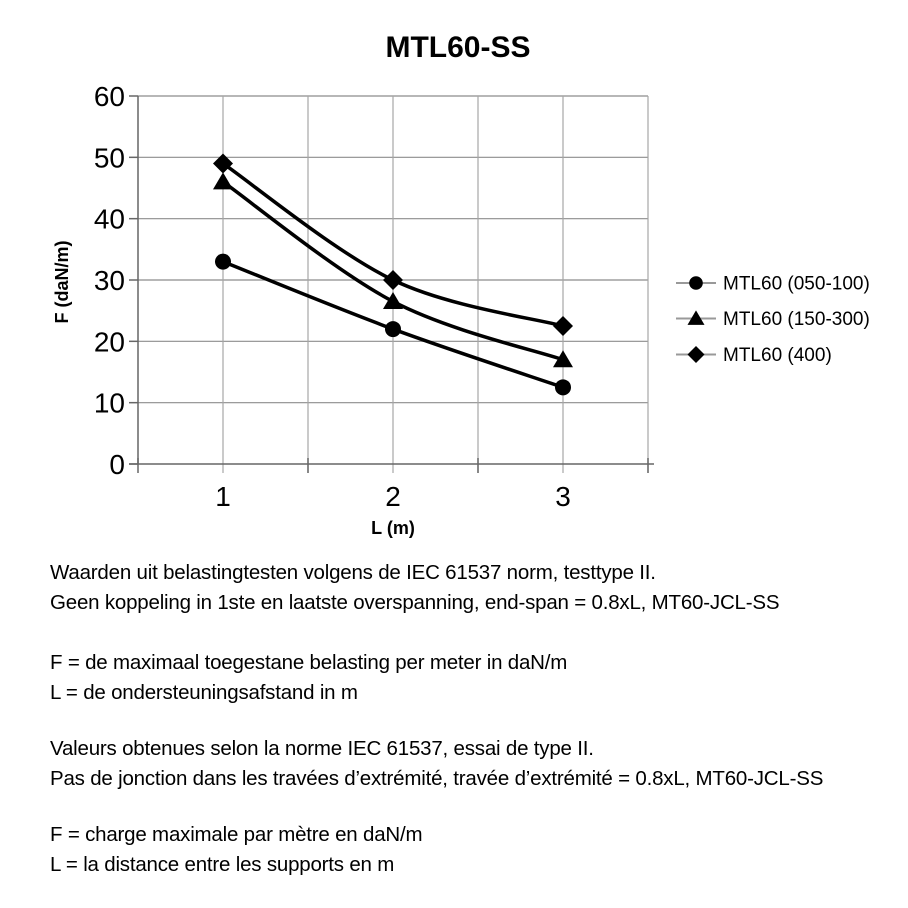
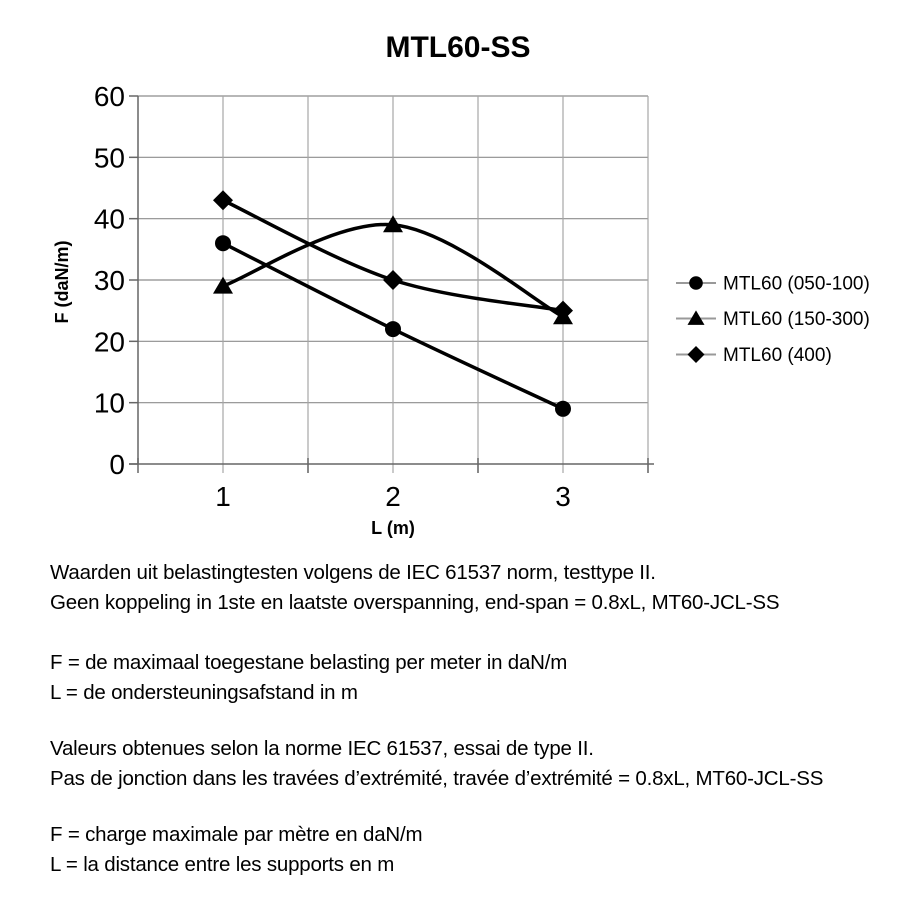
MTL60 (050-100)/1: 33 -> 36
MTL60 (150-300)/1: 46 -> 29
MTL60 (400)/1: 49 -> 43
MTL60 (150-300)/2: 26 -> 39
MTL60 (050-100)/3: 12 -> 9
MTL60 (150-300)/3: 17 -> 24
MTL60 (400)/3: 22 -> 25
